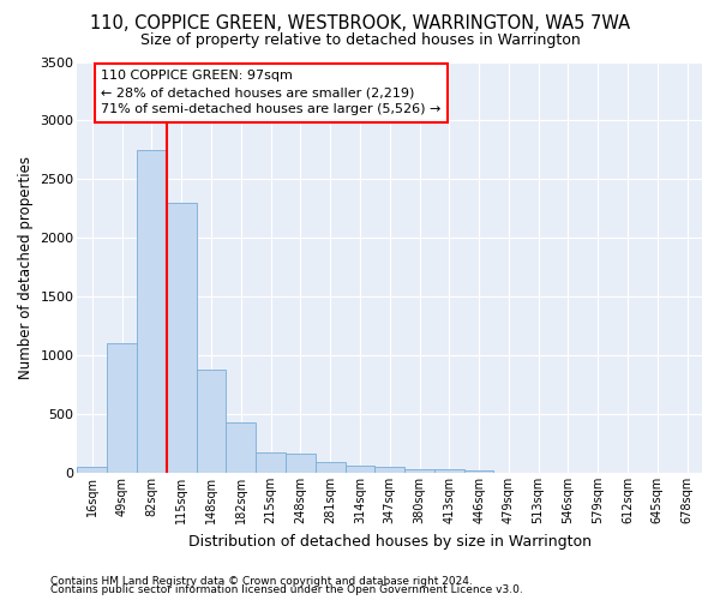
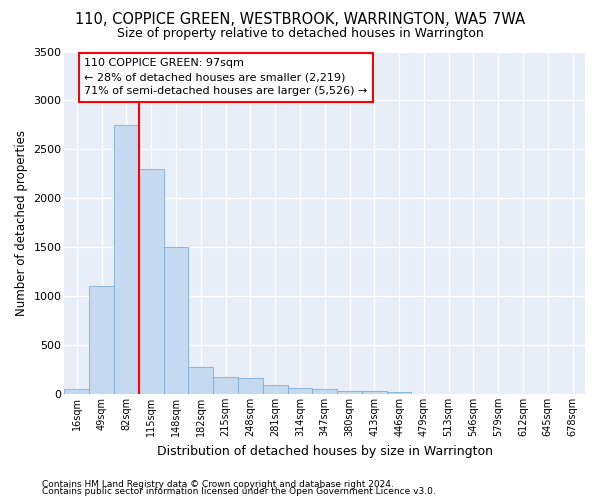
148sqm: 880 -> 1500
182sqm: 430 -> 280
